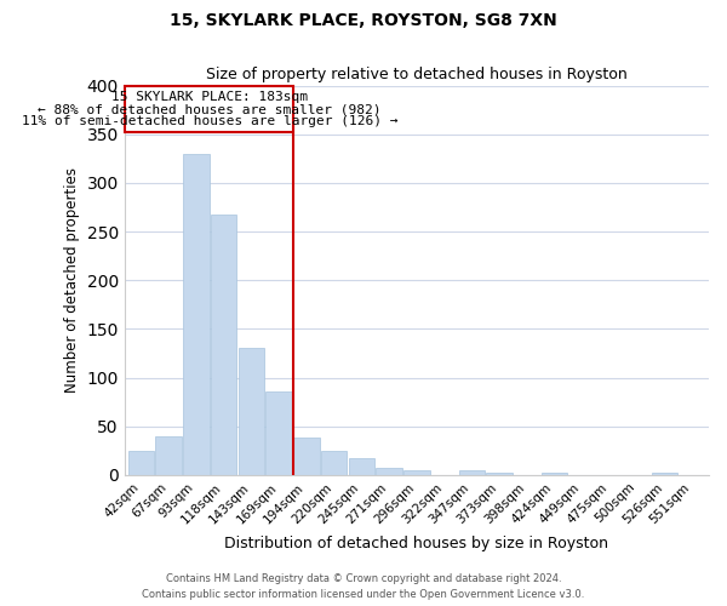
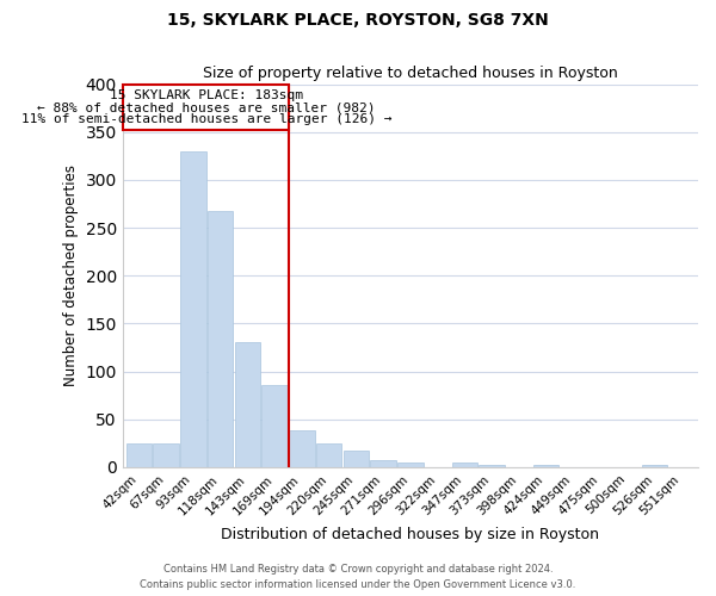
67sqm: 40 -> 25
